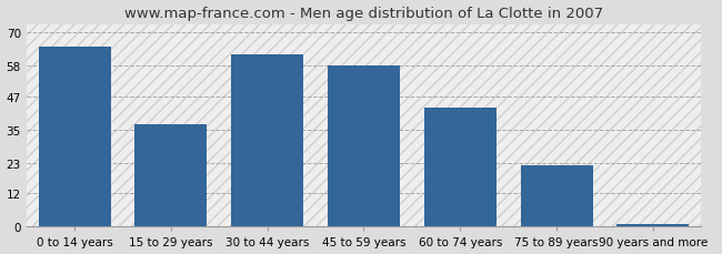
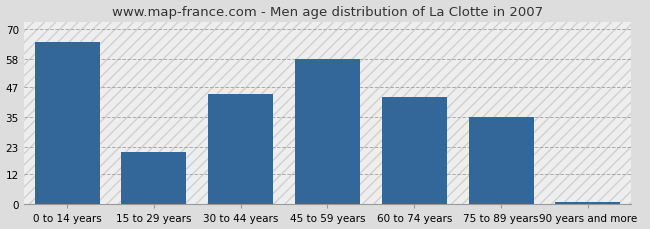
15 to 29 years: 37 -> 21
30 to 44 years: 62 -> 44
75 to 89 years: 22 -> 35
